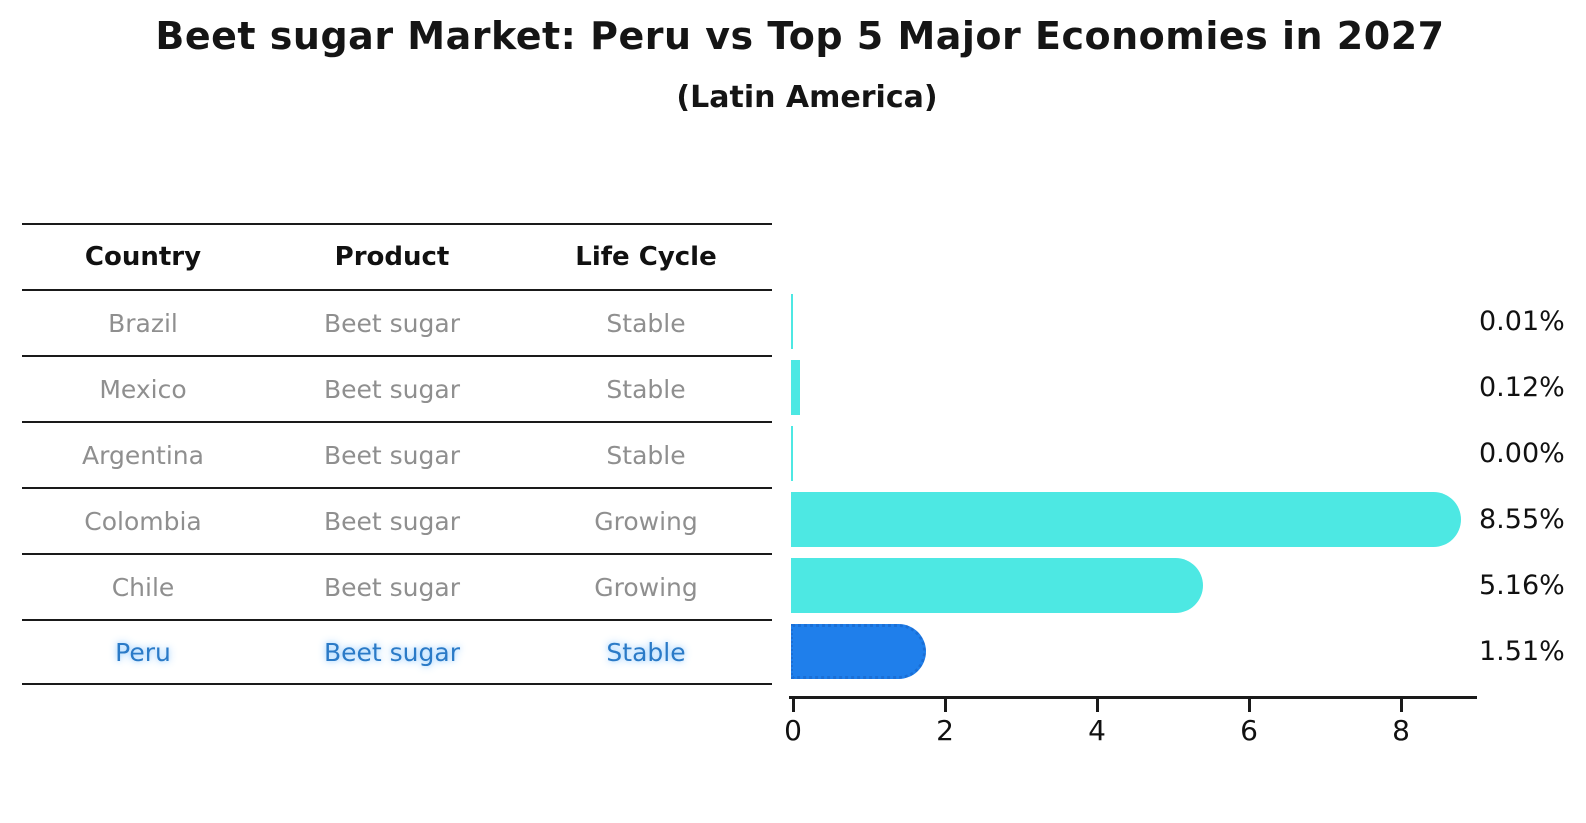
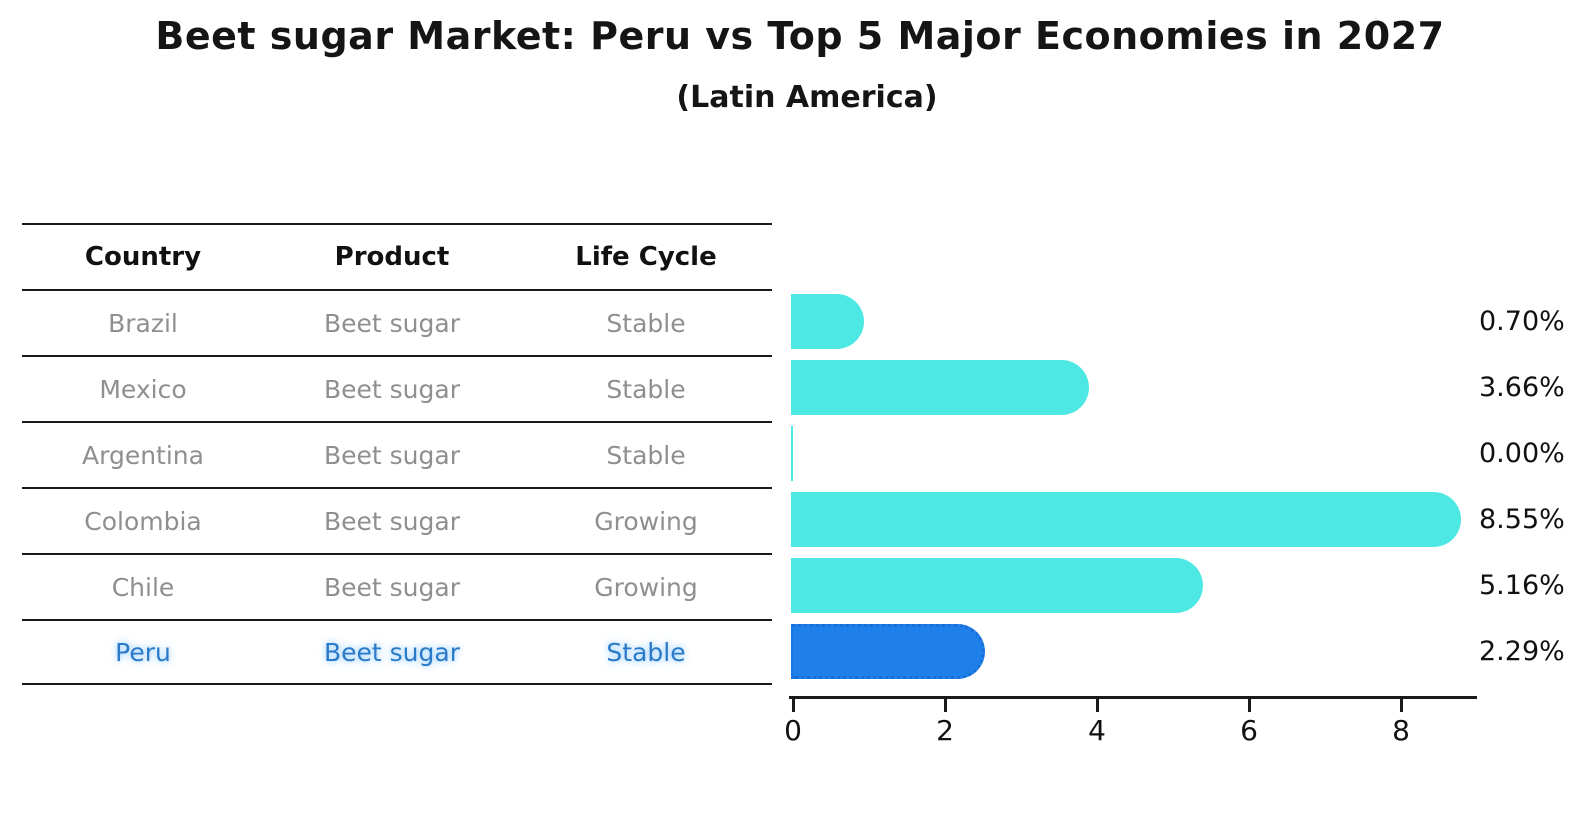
Brazil: 0.01% -> 0.70%
Mexico: 0.12% -> 3.66%
Peru: 1.51% -> 2.29%
